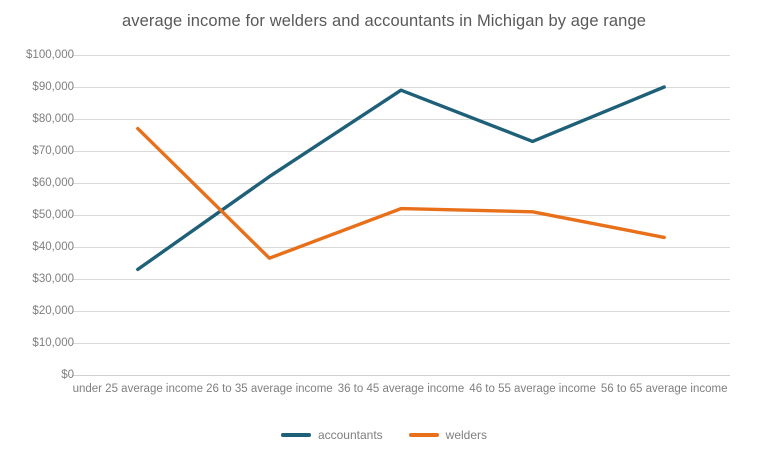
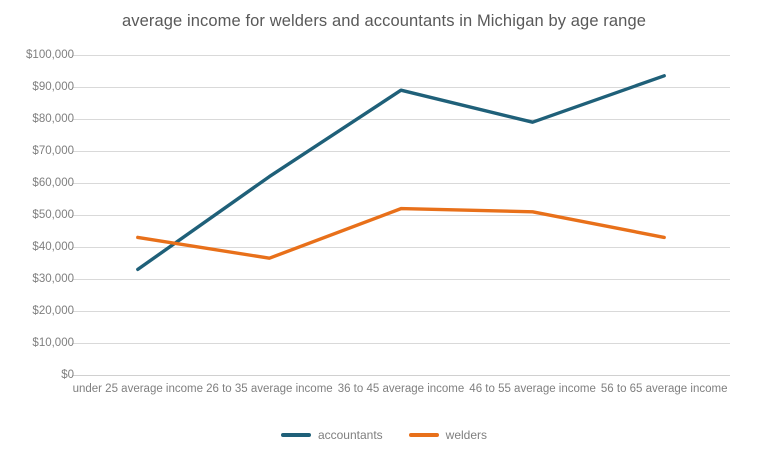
welders/under 25 average income: $77000 -> $43000
accountants/46 to 55 average income: $73000 -> $79000
accountants/56 to 65 average income: $90000 -> $94000
